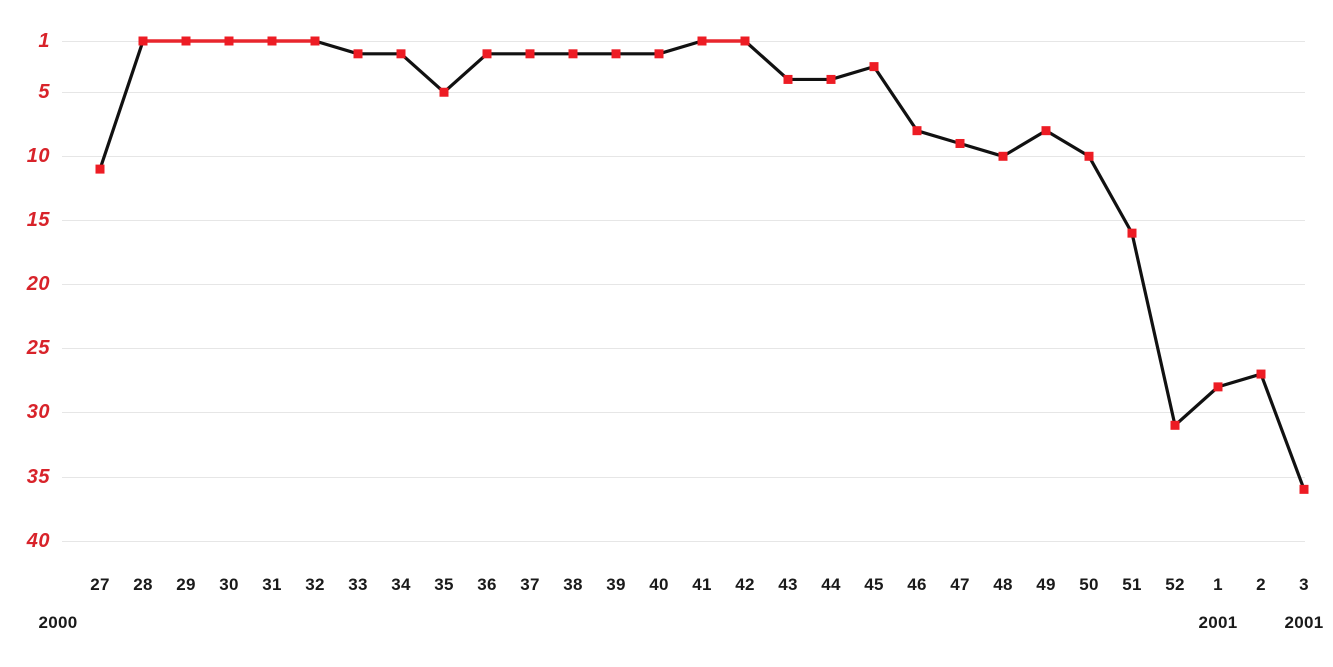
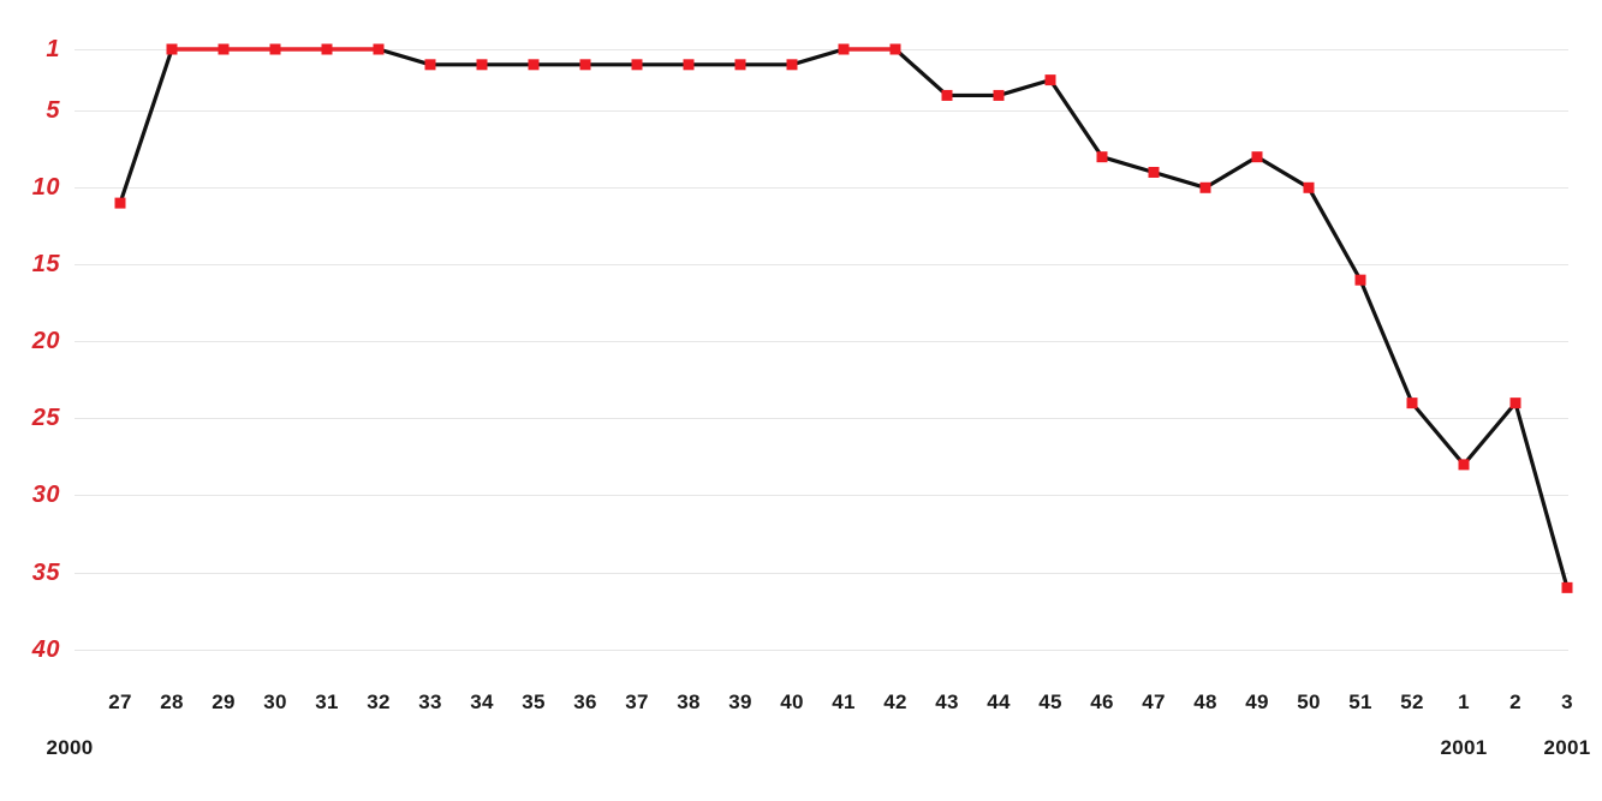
35: 5 -> 2
52: 31 -> 24
2: 27 -> 24
